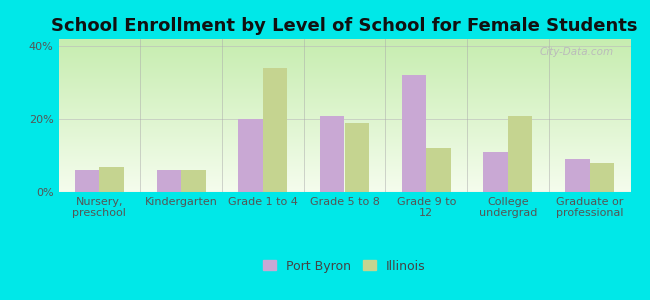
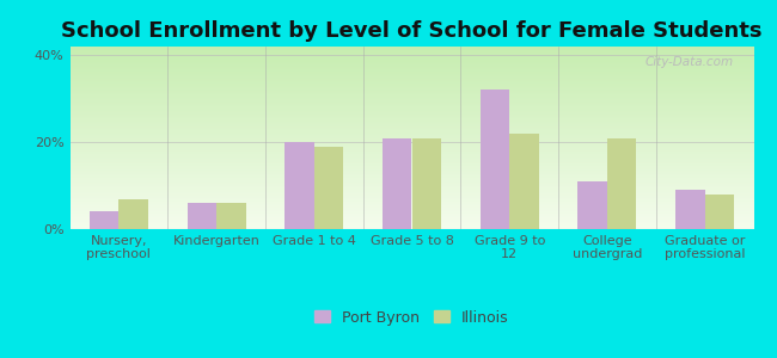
Port Byron/Nursery, preschool: 6% -> 4%
Illinois/Grade 1 to 4: 34% -> 19%
Illinois/Grade 5 to 8: 19% -> 21%
Illinois/Grade 9 to 12: 12% -> 22%
